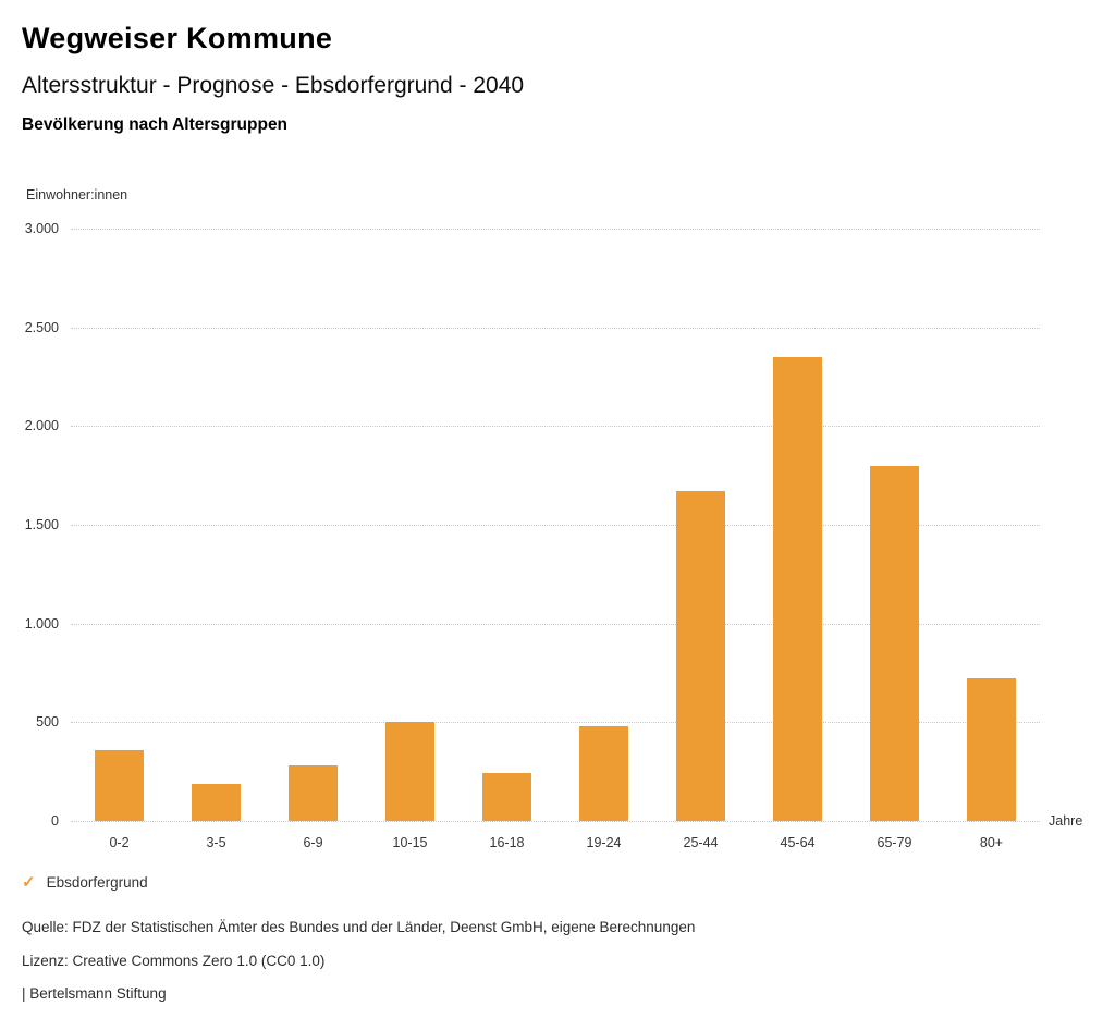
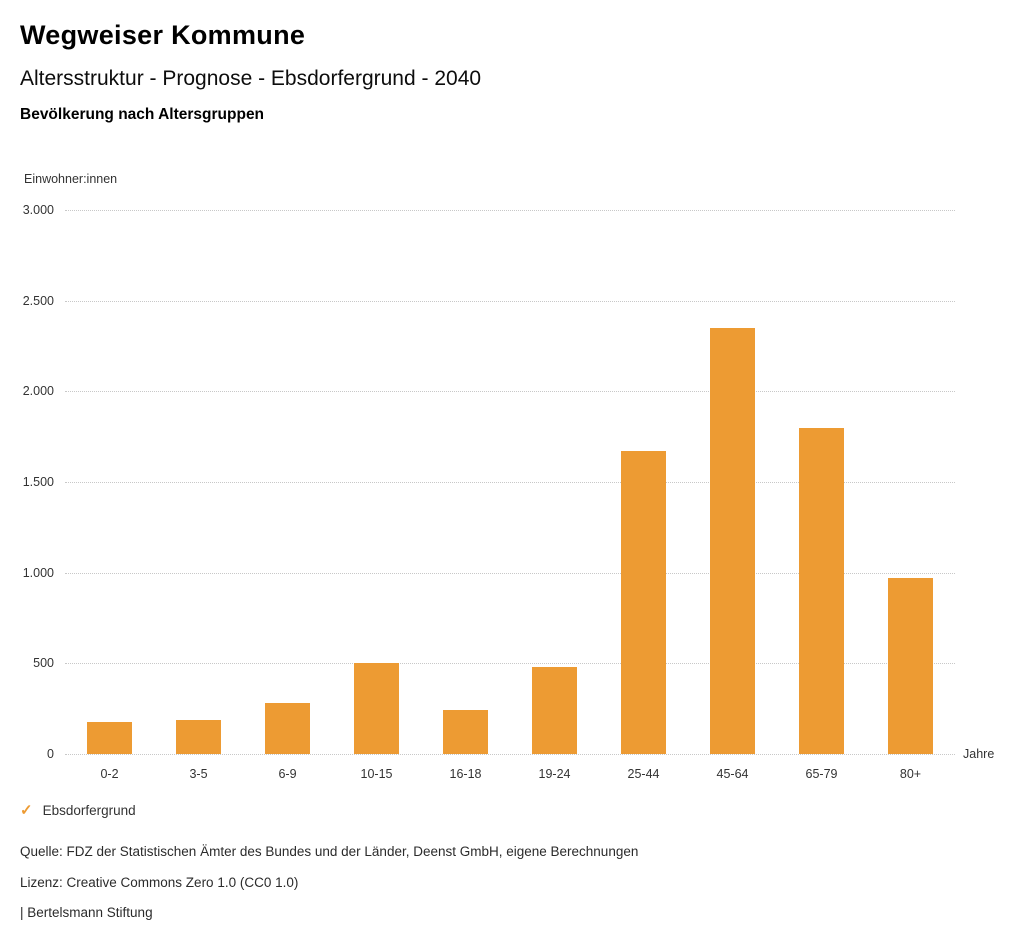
0-2: 360 -> 180
80+: 720 -> 970
